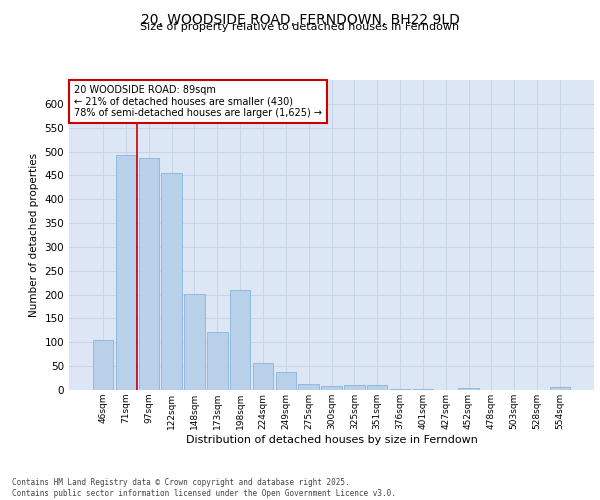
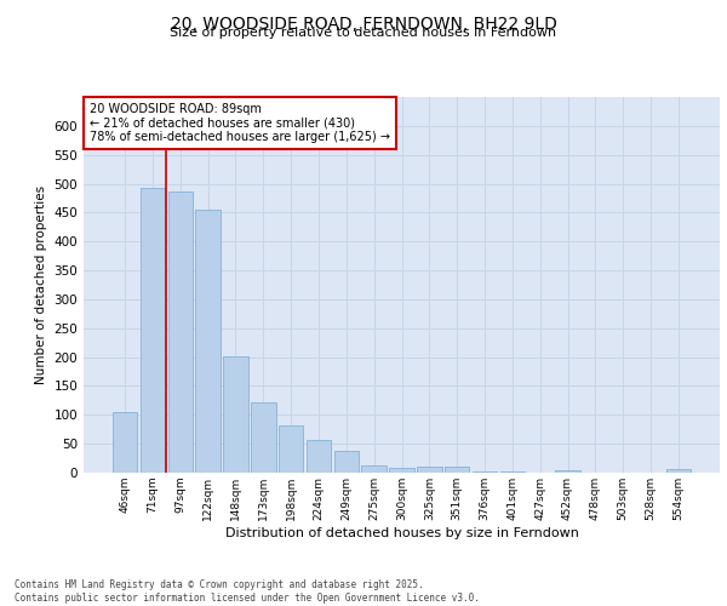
198sqm: 210 -> 82
